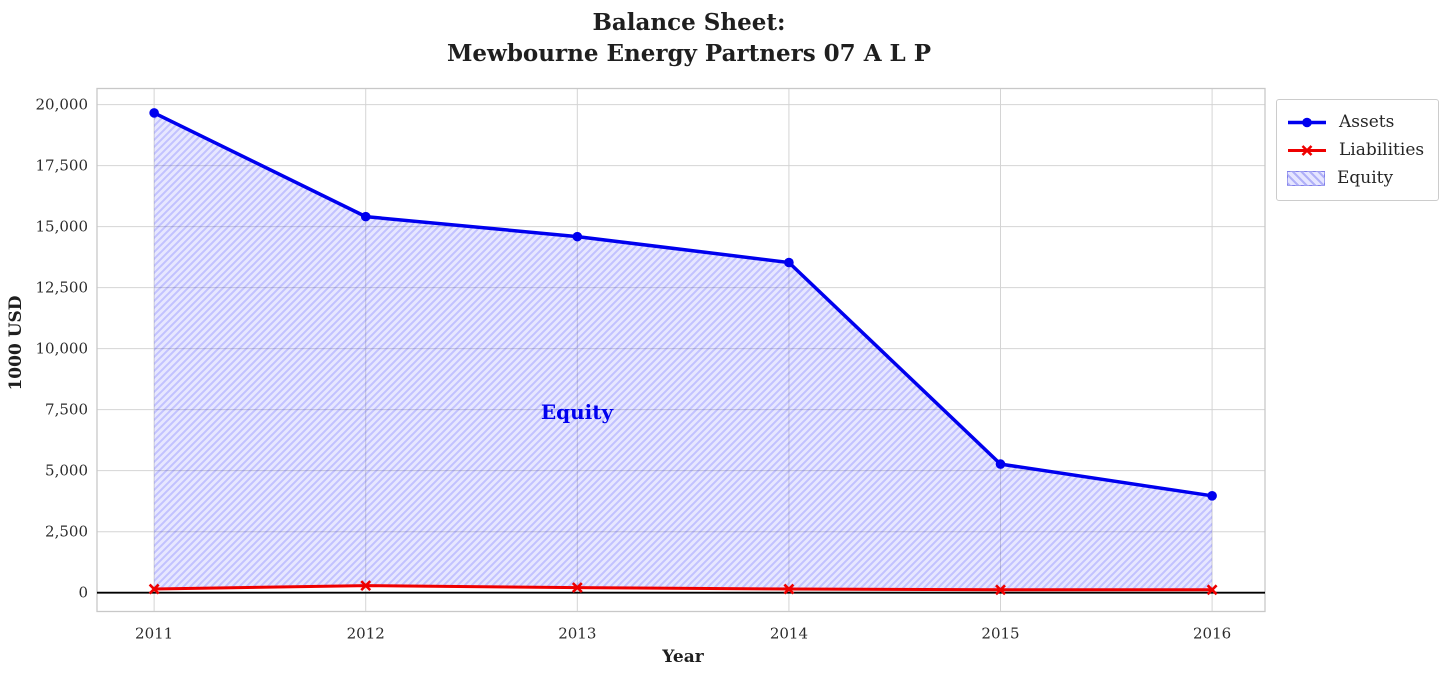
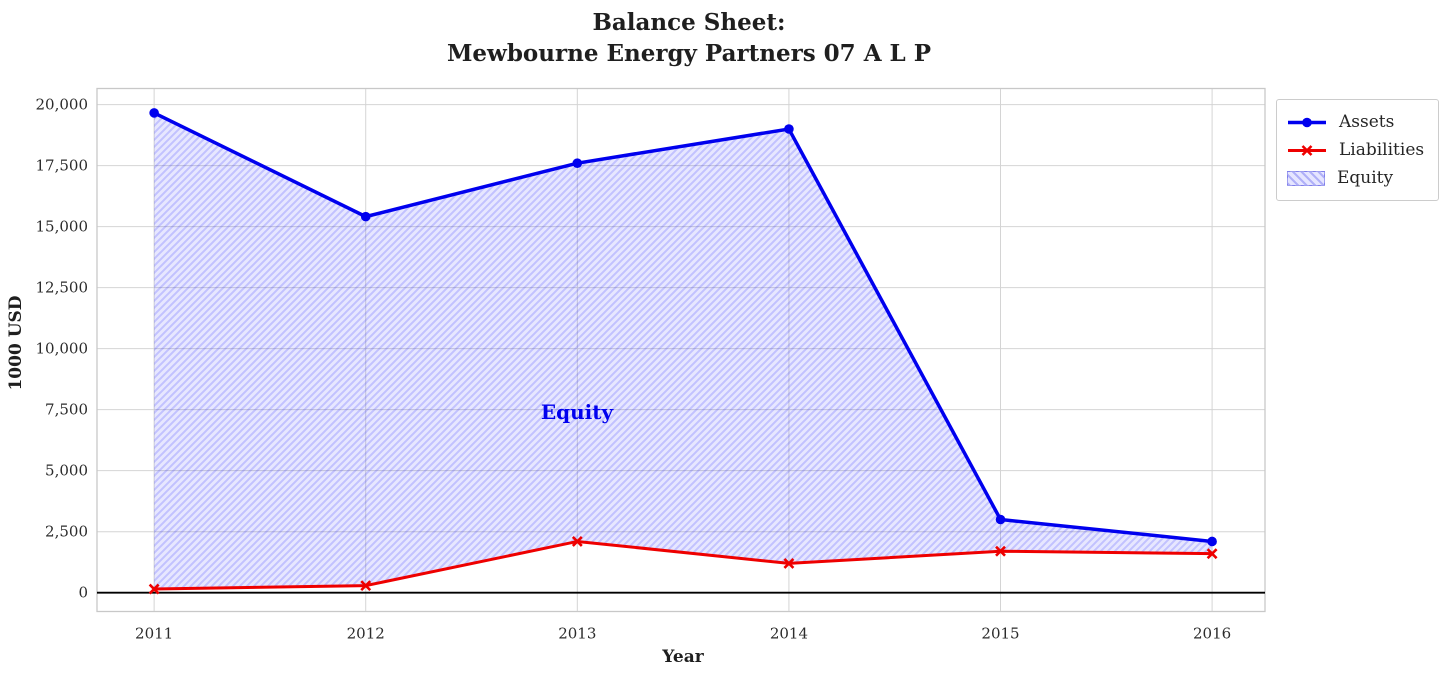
Assets/2013: 14600 -> 17600
Liabilities/2013: 200 -> 2100
Assets/2014: 13500 -> 19000
Liabilities/2014: 200 -> 1200
Assets/2015: 5300 -> 3000
Liabilities/2015: 100 -> 1700
Assets/2016: 4000 -> 2100
Liabilities/2016: 100 -> 1600
